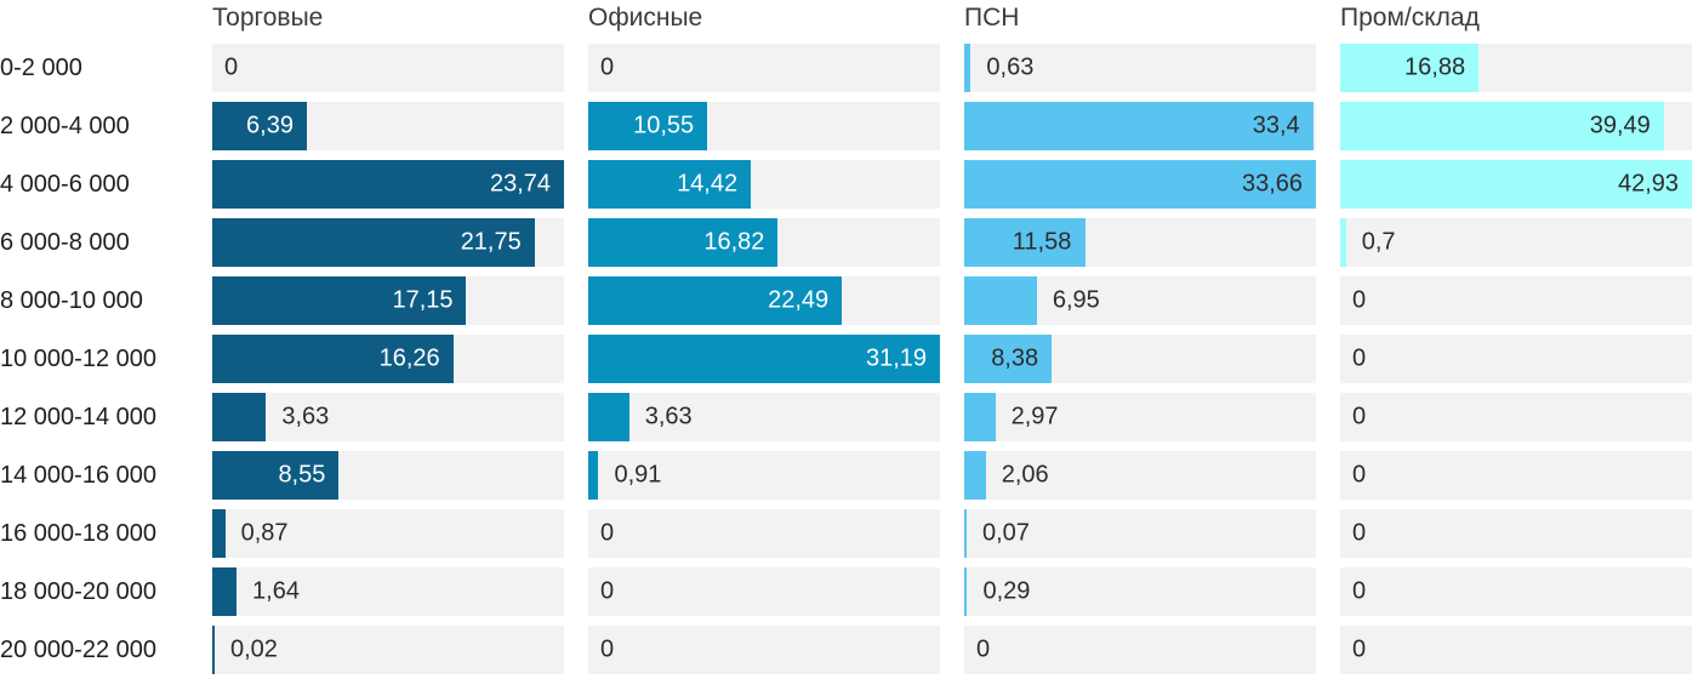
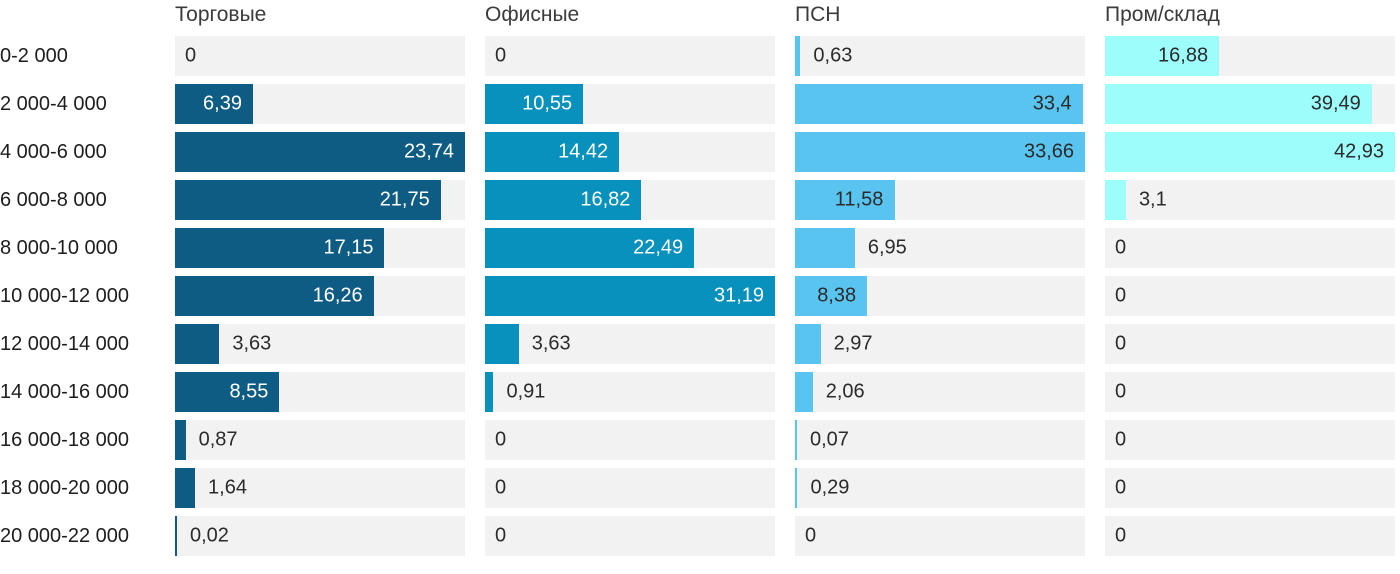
Пром/склад/6 000-8 000: 0,7 -> 3,1
